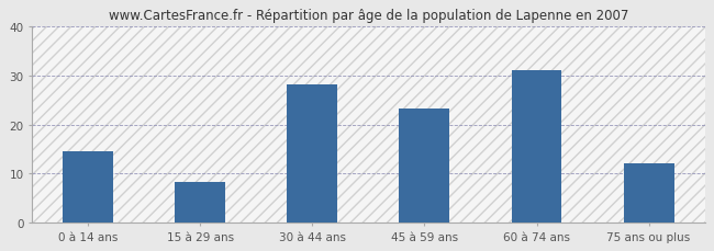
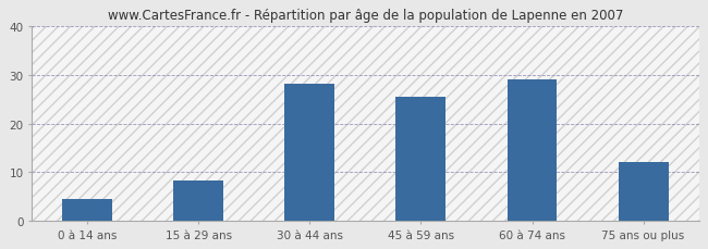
0 à 14 ans: 14.5 -> 4.5
45 à 59 ans: 23.2 -> 25.5
60 à 74 ans: 31.1 -> 29.0
